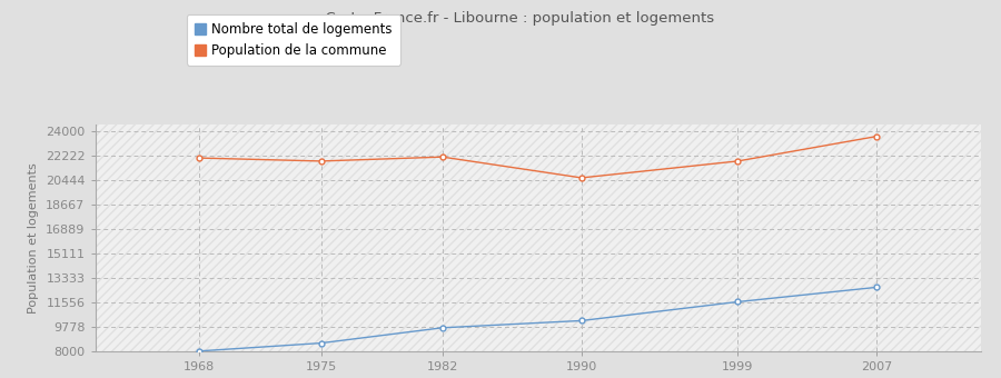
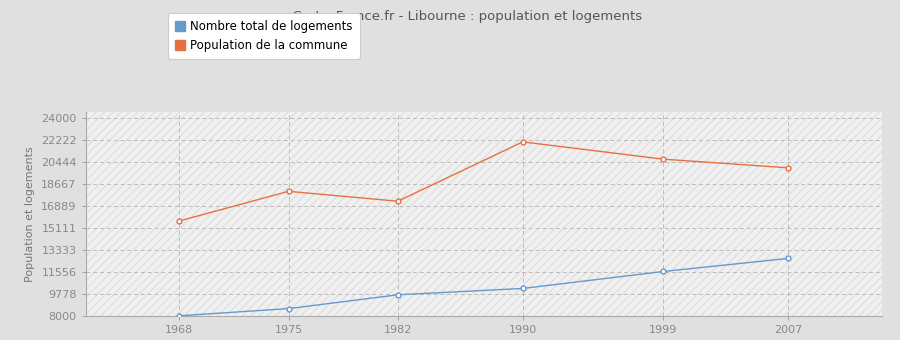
Population de la commune/1968: 22100 -> 15700
Population de la commune/1975: 21900 -> 18100
Population de la commune/1982: 22200 -> 17300
Population de la commune/1990: 20600 -> 22100
Population de la commune/1999: 21900 -> 20700
Population de la commune/2007: 23700 -> 20000
